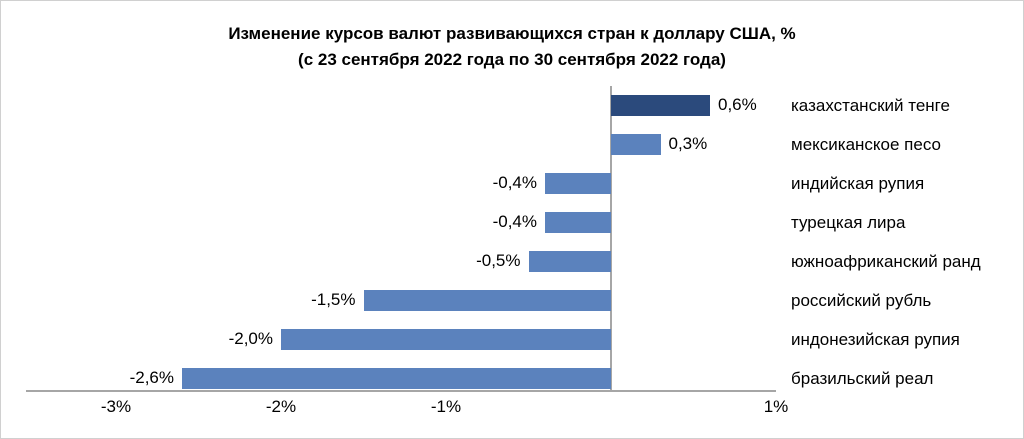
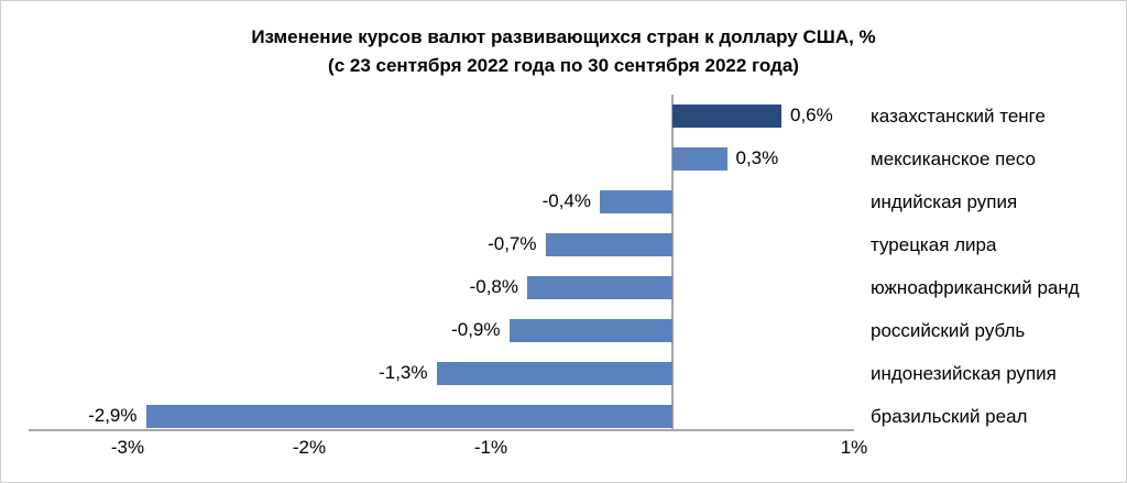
турецкая лира: -0,4% -> -0,7%
южноафриканский ранд: -0,5% -> -0,8%
российский рубль: -1,5% -> -0,9%
индонезийская рупия: -2,0% -> -1,3%
бразильский реал: -2,6% -> -2,9%
